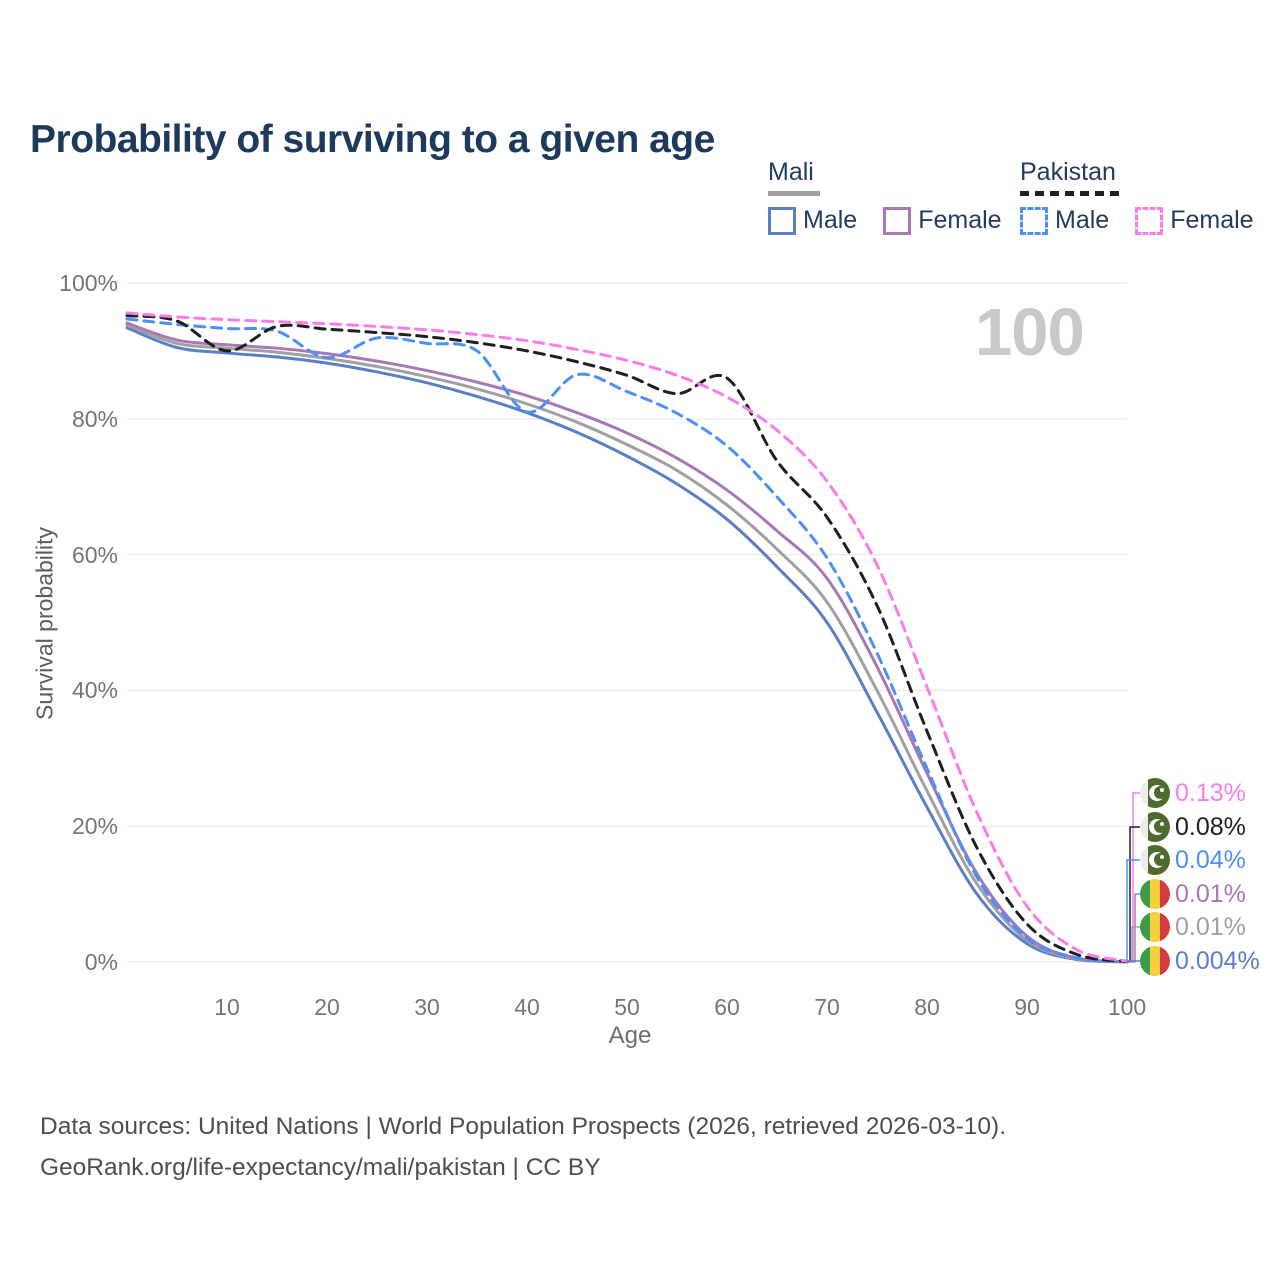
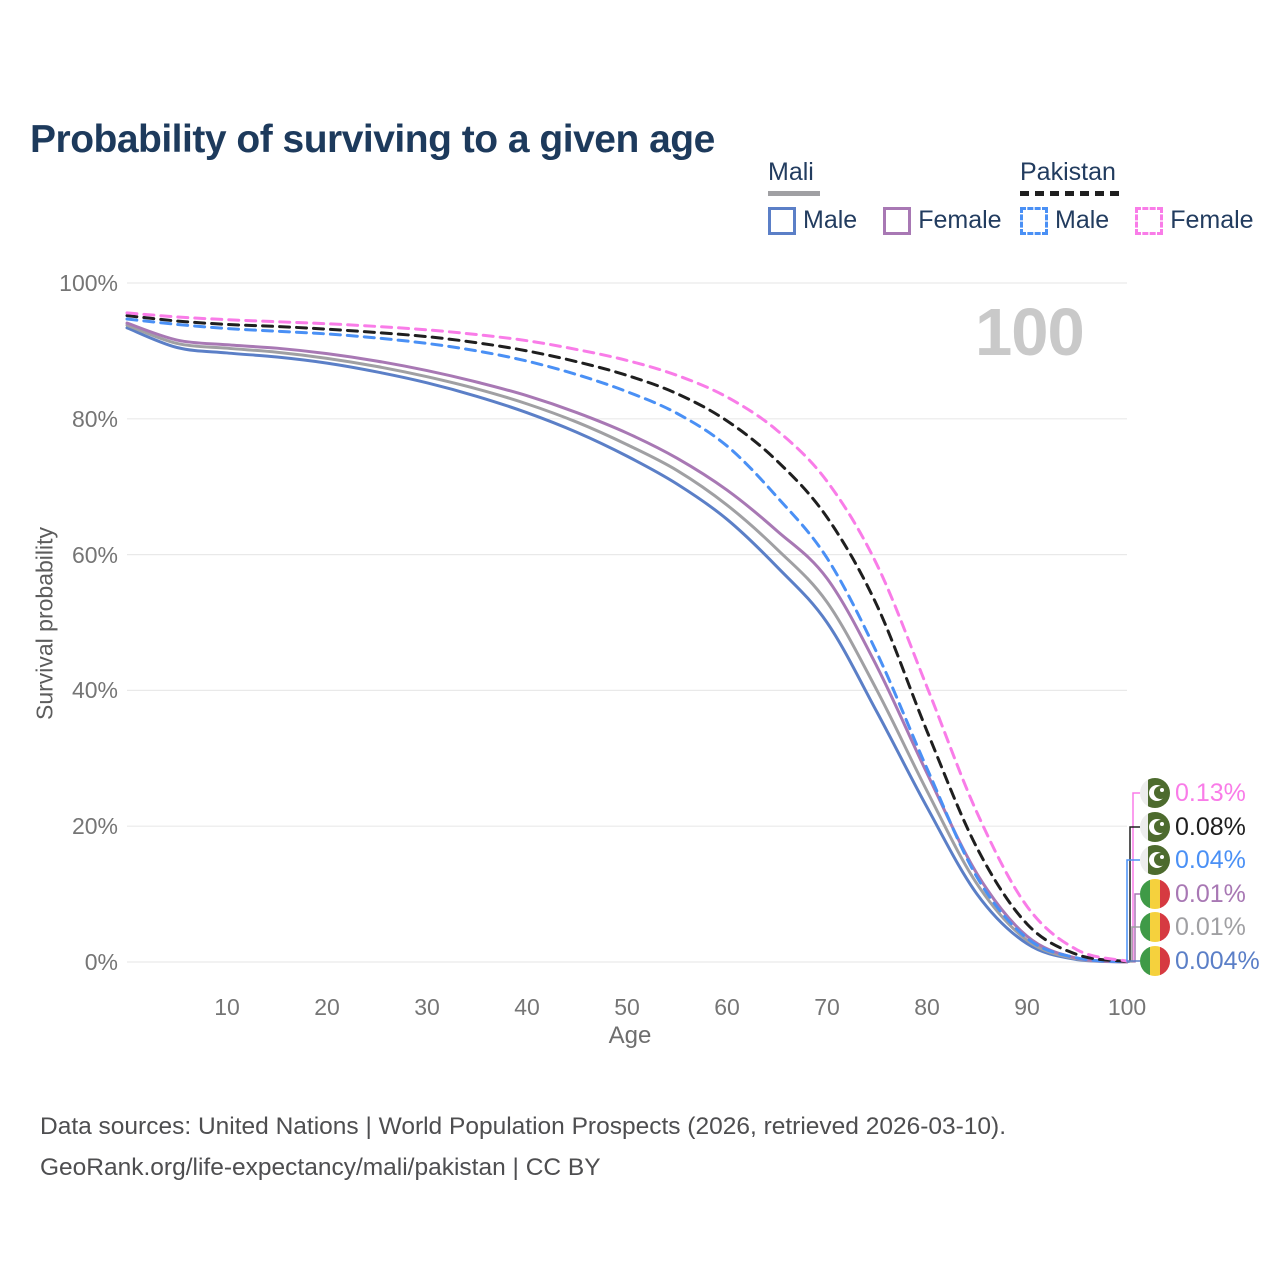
Pakistan/10: 90% -> 94%
Pakistan Male/20: 89% -> 92%
Pakistan Male/40: 81% -> 88%
Pakistan/60: 86% -> 80%
